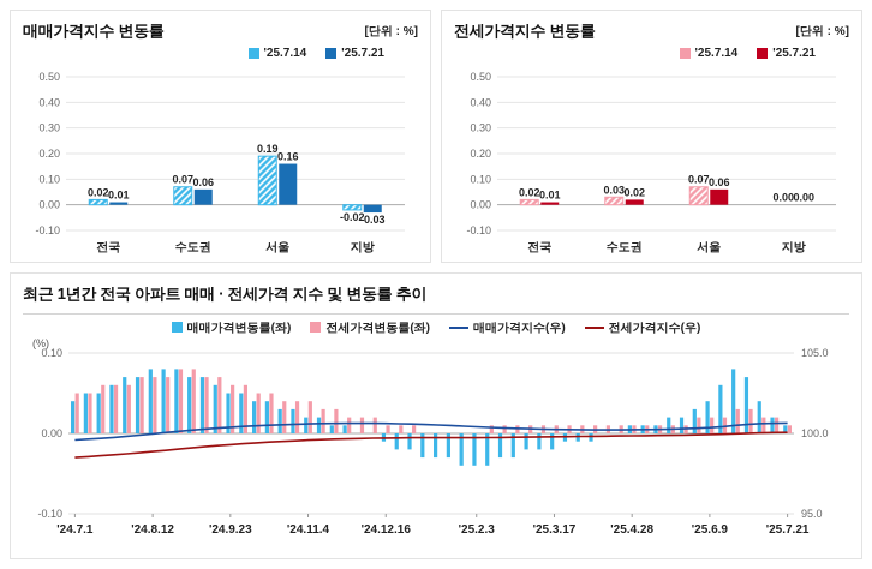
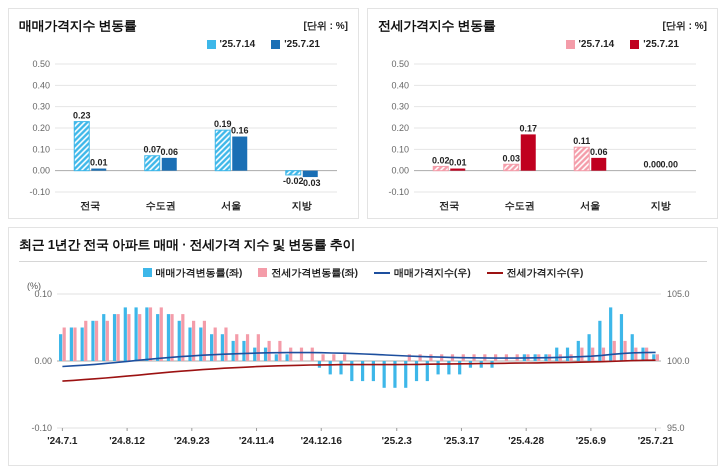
매매가격지수 변동률/'25.7.14/전국: 0.02 -> 0.23
전세가격지수 변동률/'25.7.21/수도권: 0.02 -> 0.17
전세가격지수 변동률/'25.7.14/서울: 0.07 -> 0.11
